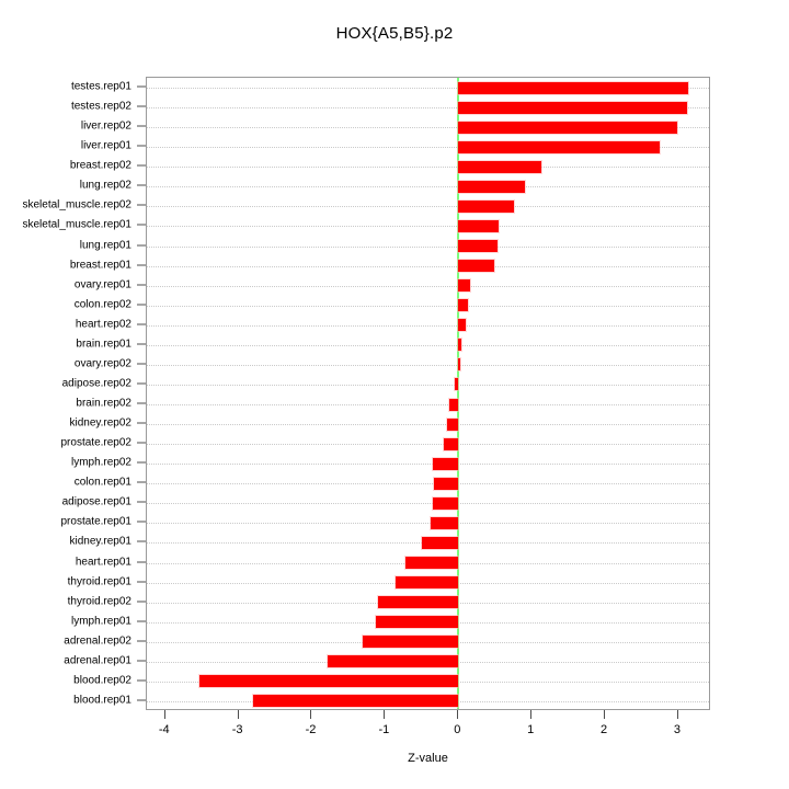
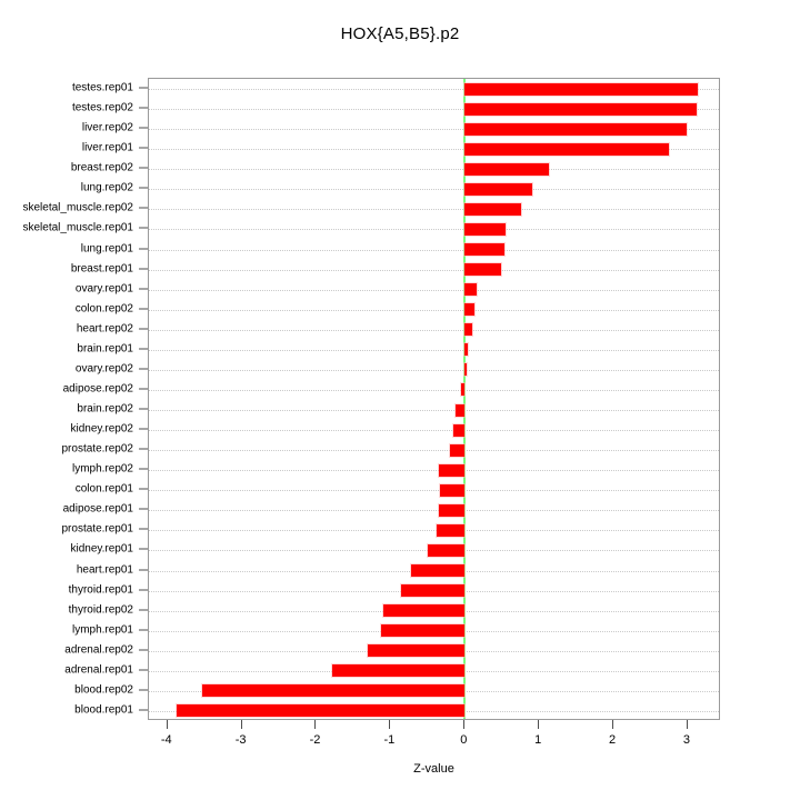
blood.rep01: -2.8 -> -3.9
